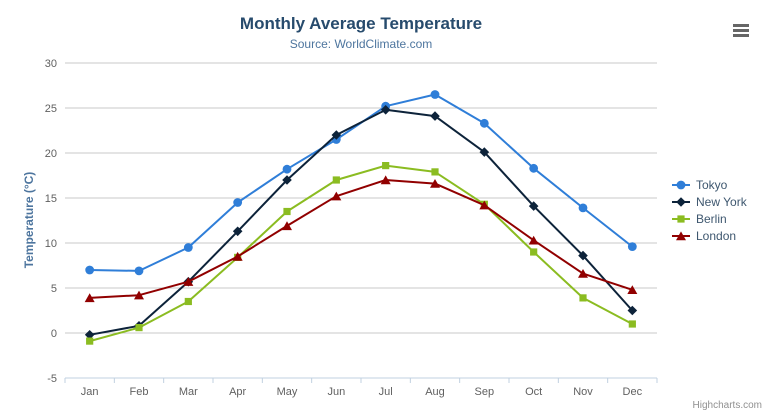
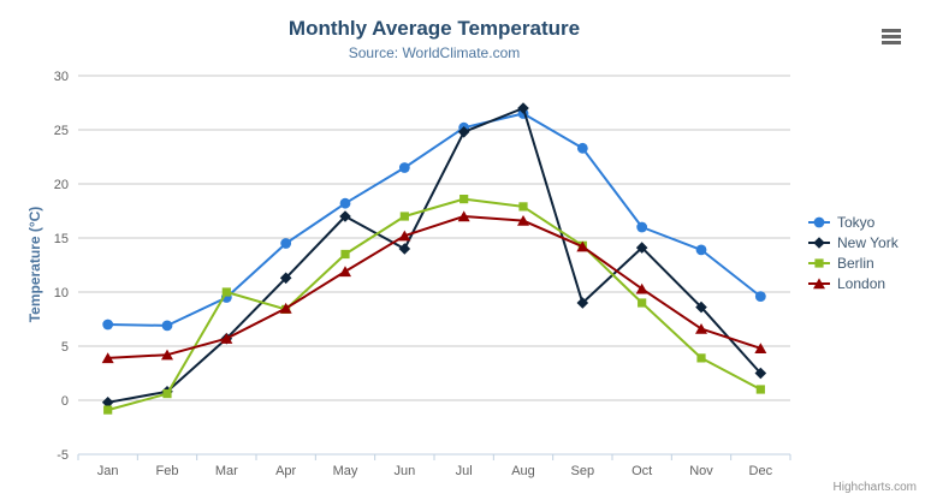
Berlin/Mar: 4 -> 10
New York/Jun: 22 -> 14
New York/Aug: 24 -> 27
New York/Sep: 20 -> 9
Tokyo/Oct: 18 -> 16
